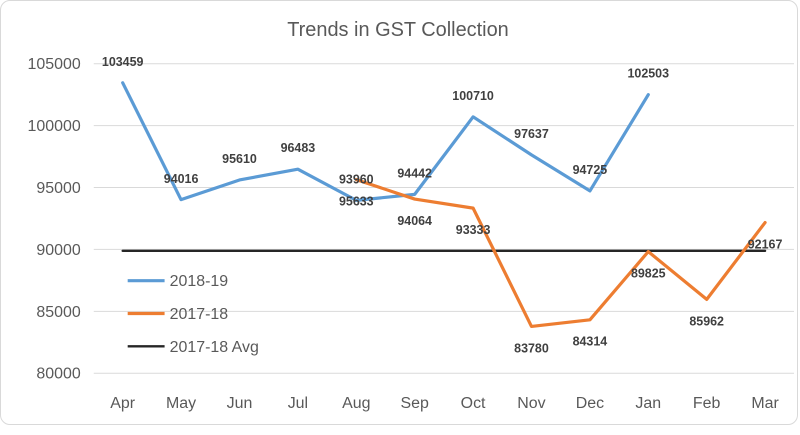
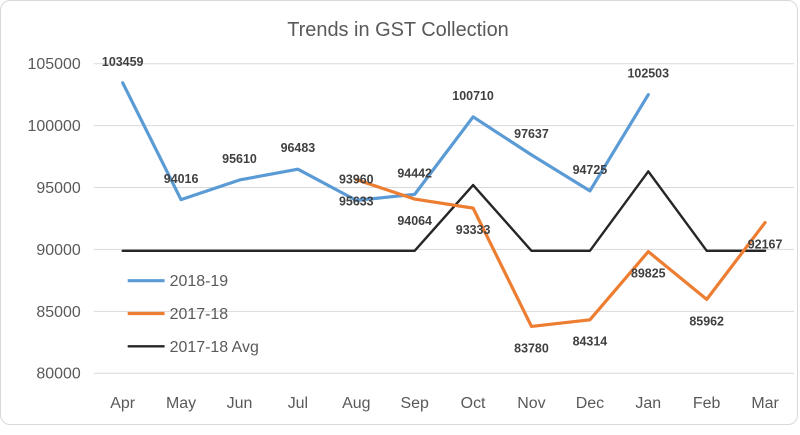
2017-18 Avg/Oct: 89900 -> 95200
2017-18 Avg/Jan: 89900 -> 96300
